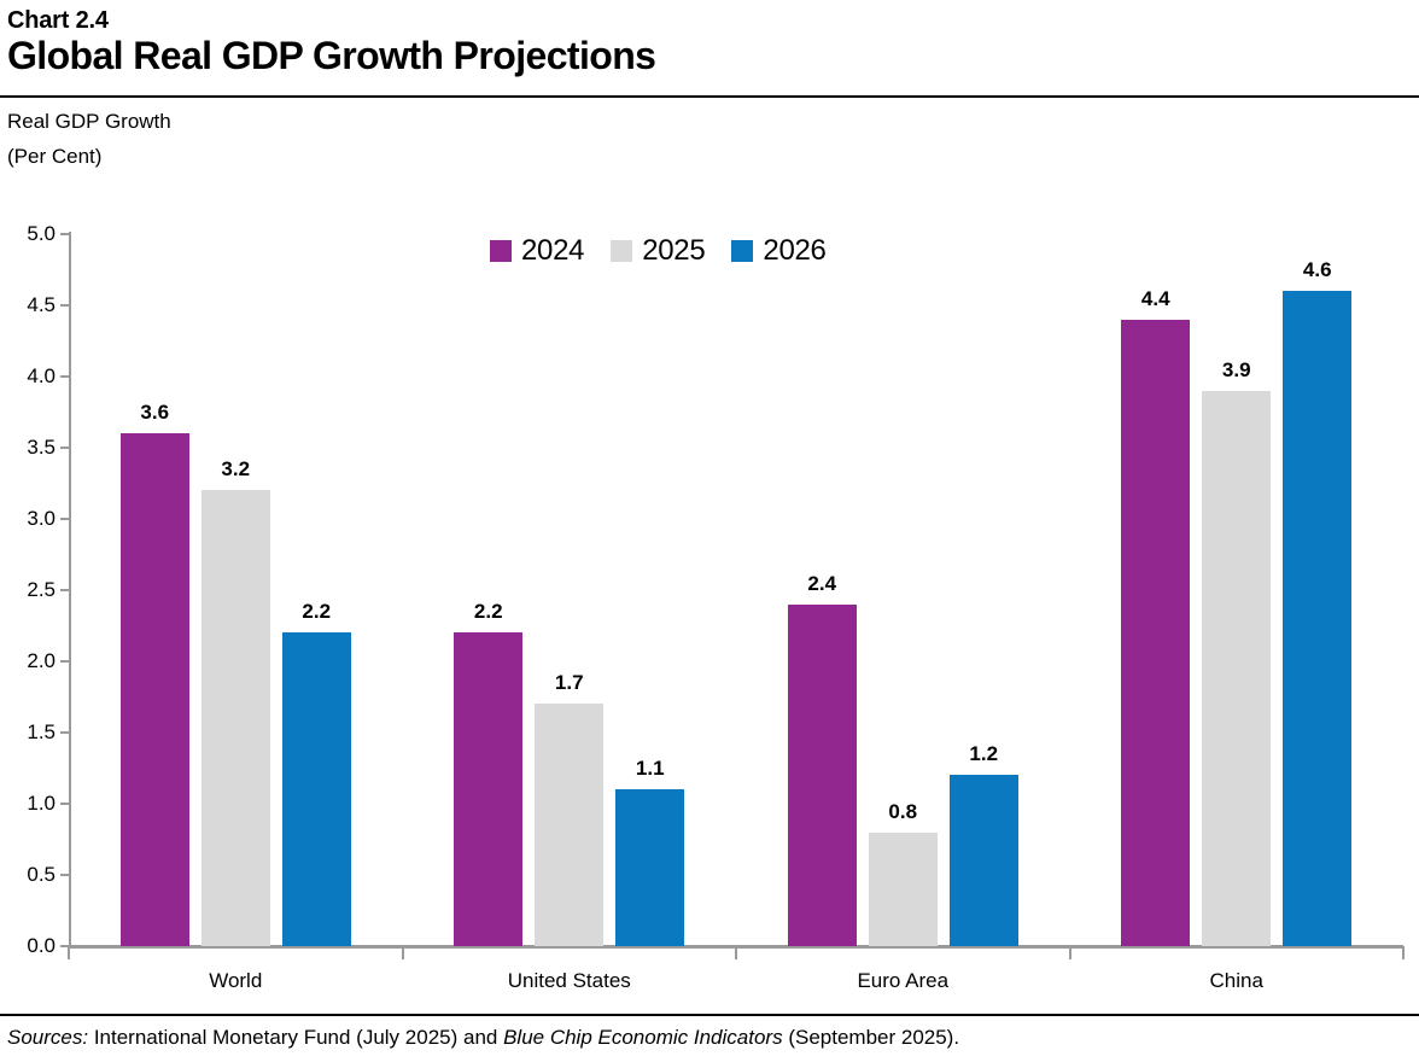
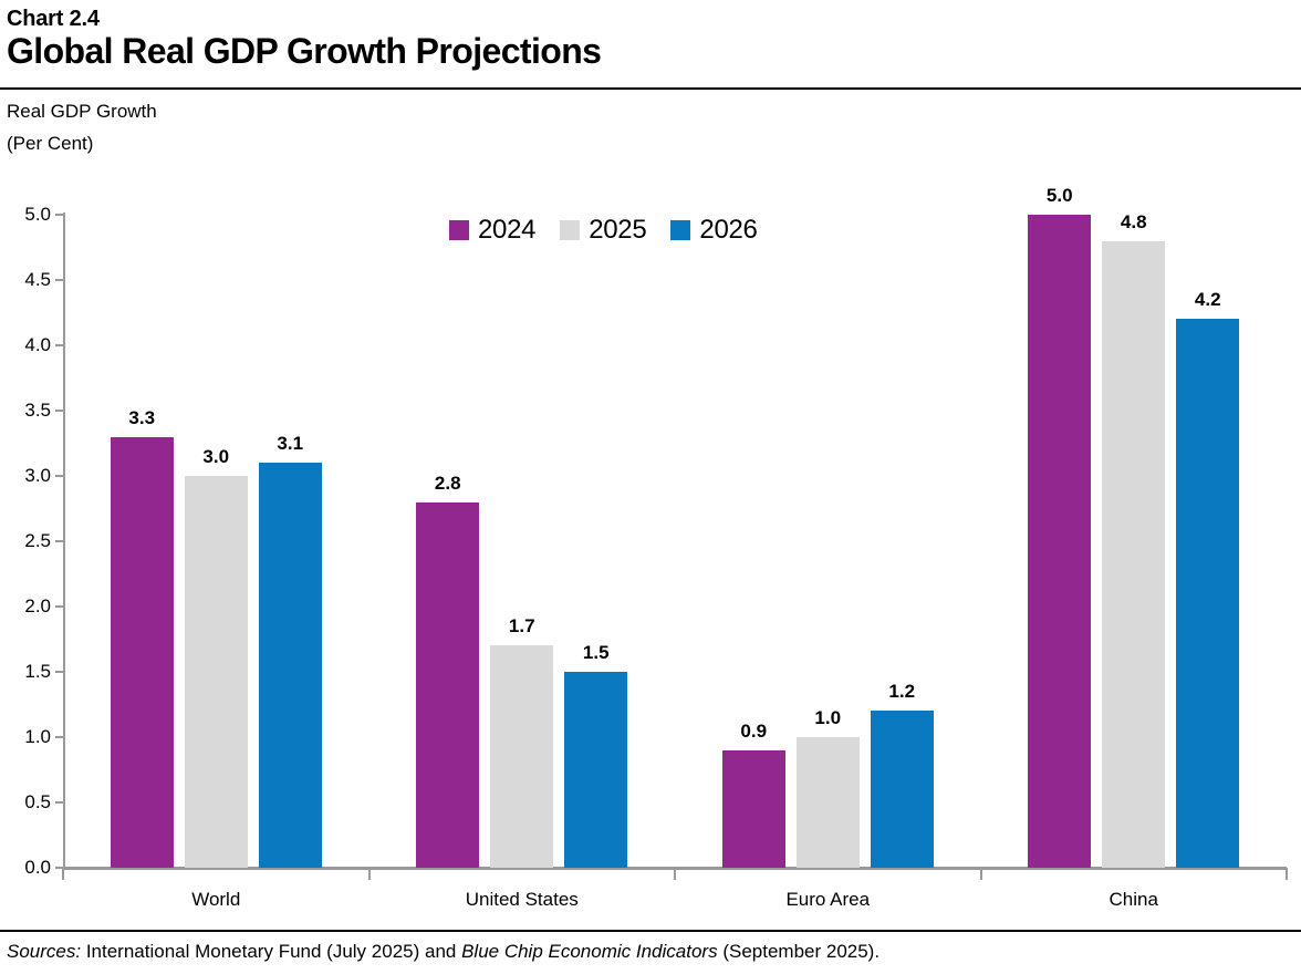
2024/World: 3.6 -> 3.3
2025/World: 3.2 -> 3.0
2026/World: 2.2 -> 3.1
2024/United States: 2.2 -> 2.8
2026/United States: 1.1 -> 1.5
2024/Euro Area: 2.4 -> 0.9
2025/Euro Area: 0.8 -> 1.0
2024/China: 4.4 -> 5.0
2025/China: 3.9 -> 4.8
2026/China: 4.6 -> 4.2
